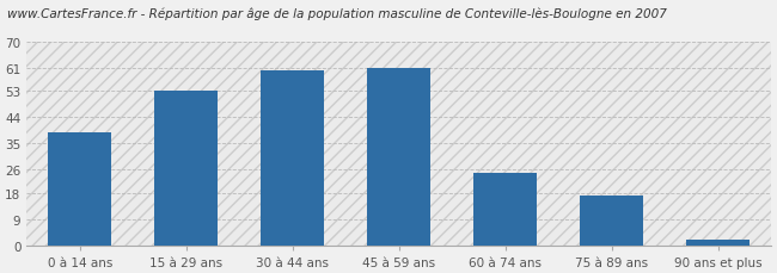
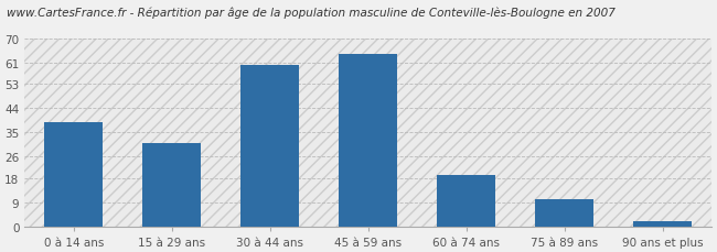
15 à 29 ans: 53 -> 31
45 à 59 ans: 61 -> 64
60 à 74 ans: 25 -> 19
75 à 89 ans: 17 -> 10
